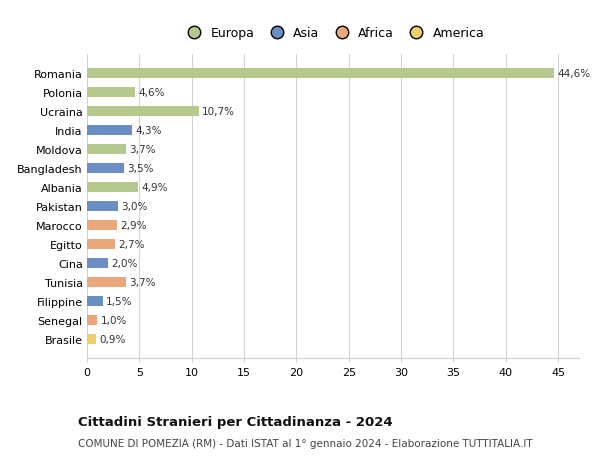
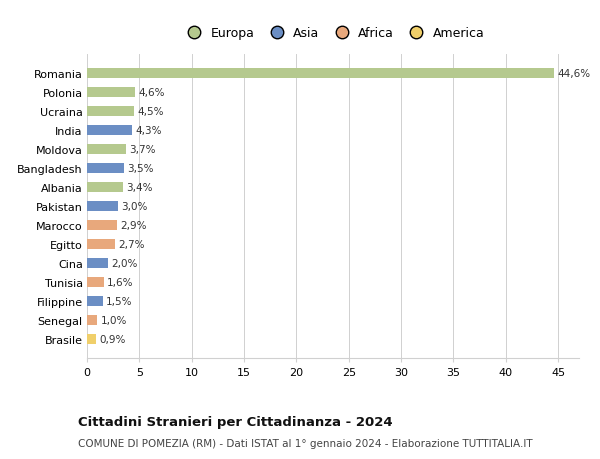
Ucraina: 10,7% -> 4,5%
Albania: 4,9% -> 3,4%
Tunisia: 3,7% -> 1,6%
